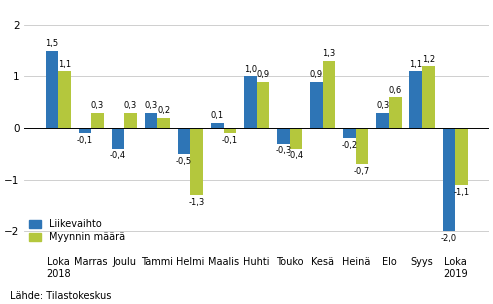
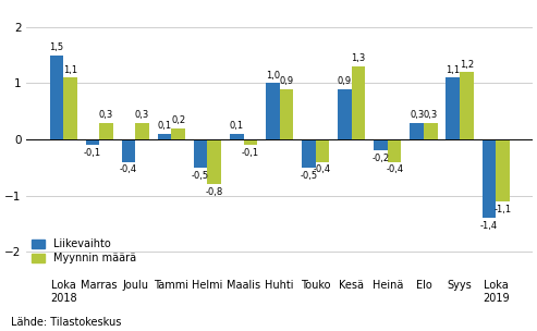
Liikevaihto/Tammi: 0,3 -> 0,1
Myynnin määrä/Helmi: -1,3 -> -0,8
Liikevaihto/Touko: -0,3 -> -0,5
Myynnin määrä/Heinä: -0,7 -> -0,4
Myynnin määrä/Elo: 0,6 -> 0,3
Liikevaihto/Loka 2019: -2,0 -> -1,4
